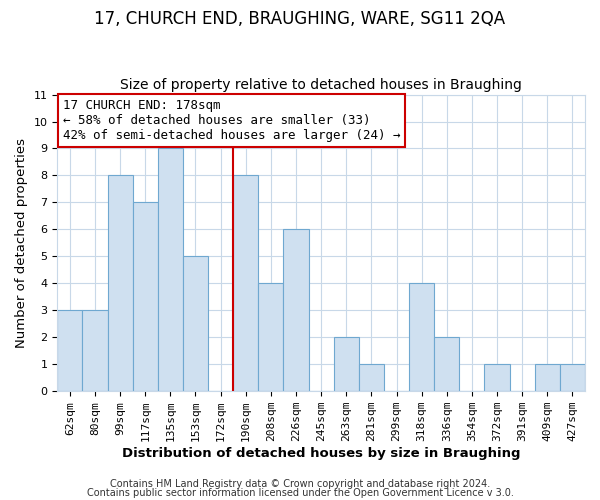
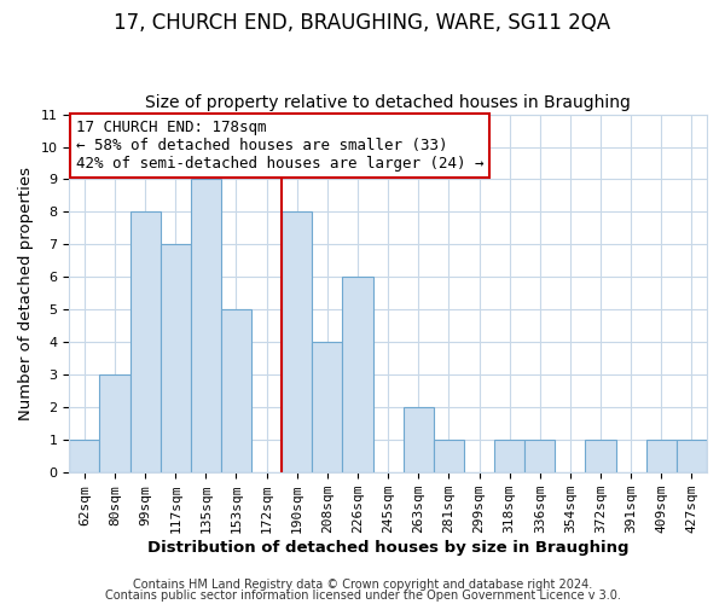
62sqm: 3 -> 1
318sqm: 4 -> 1
336sqm: 2 -> 1
